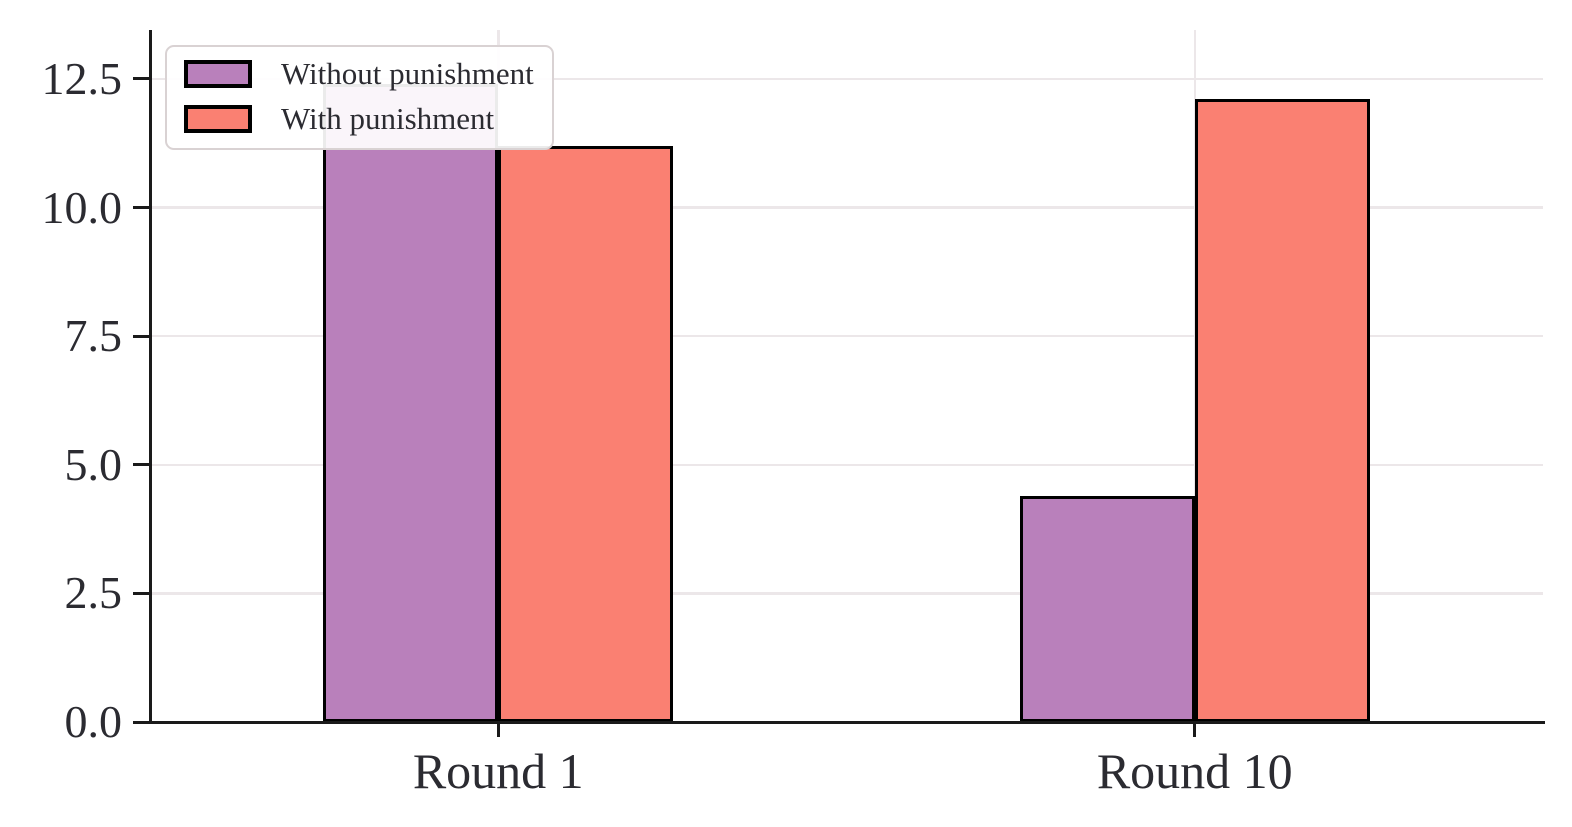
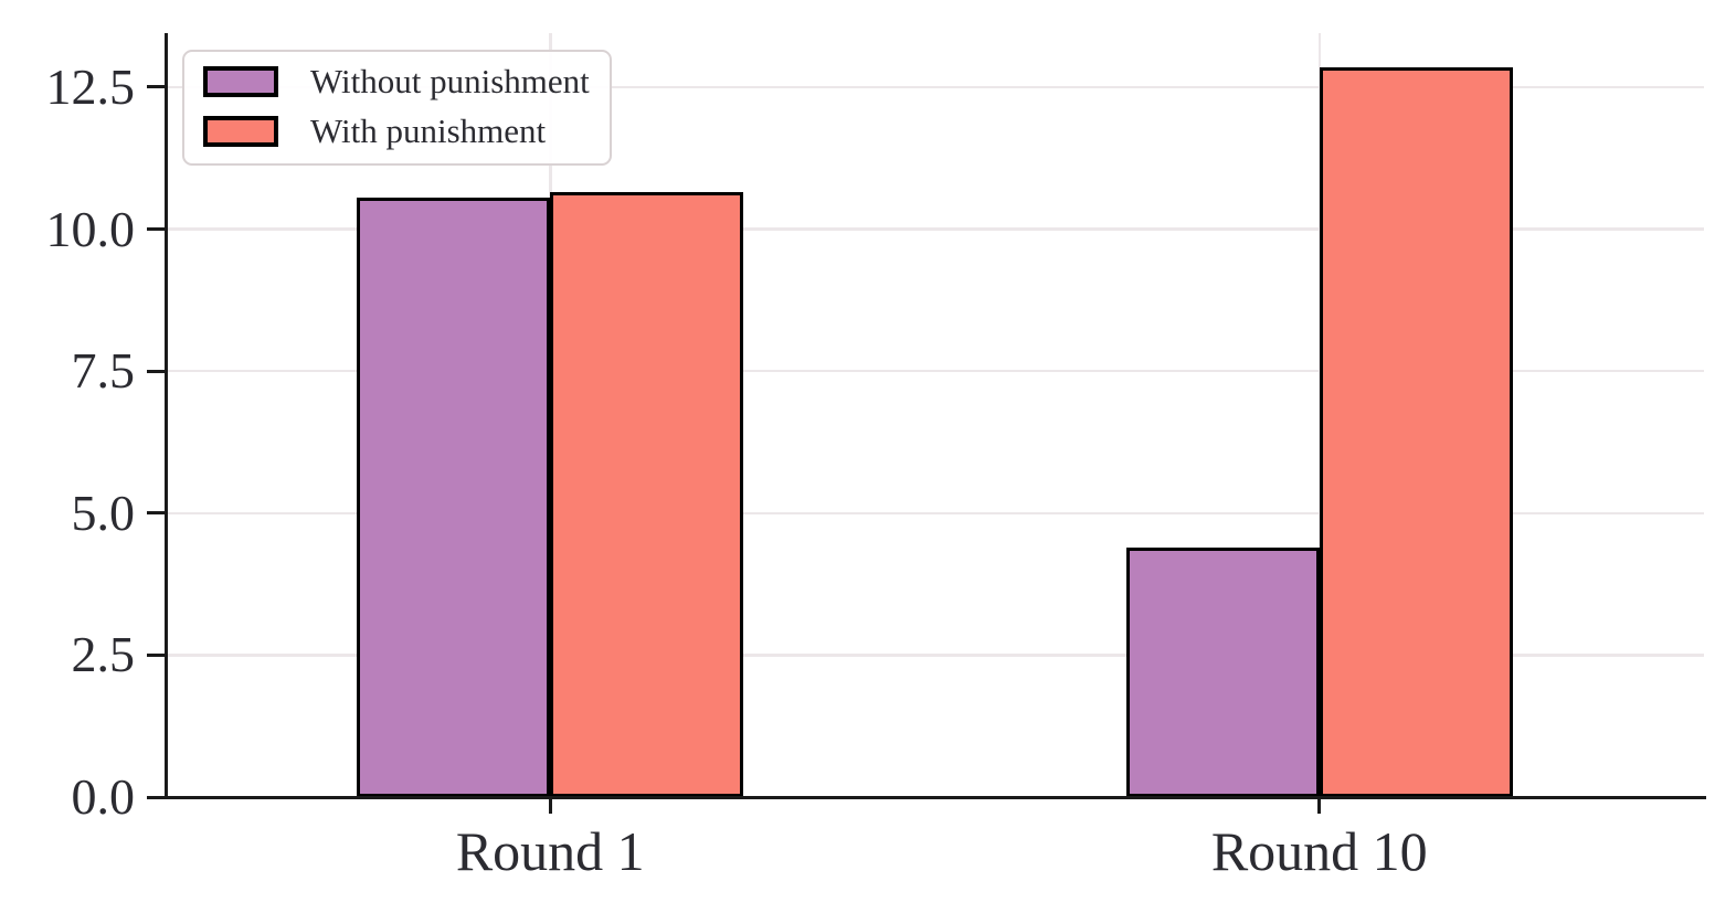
Without punishment/Round 1: 12.4 -> 10.6
With punishment/Round 1: 11.2 -> 10.7
With punishment/Round 10: 12.1 -> 12.8
